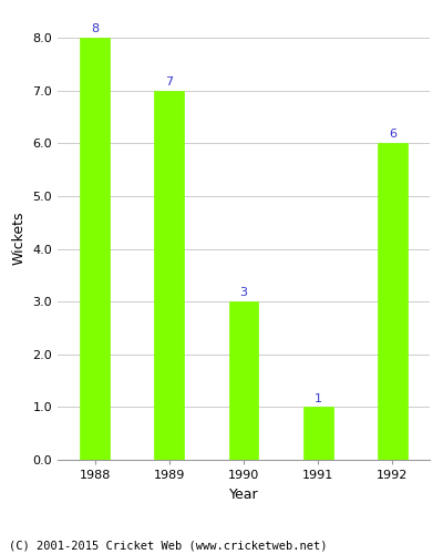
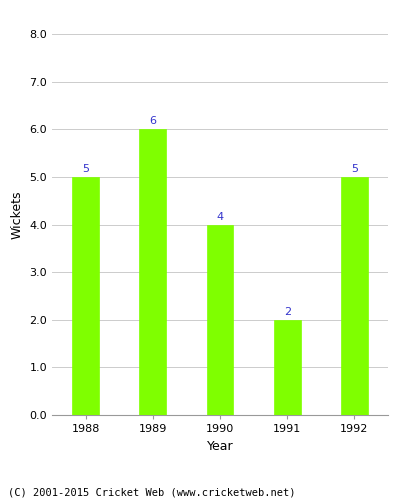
1988: 8 -> 5
1989: 7 -> 6
1990: 3 -> 4
1991: 1 -> 2
1992: 6 -> 5
